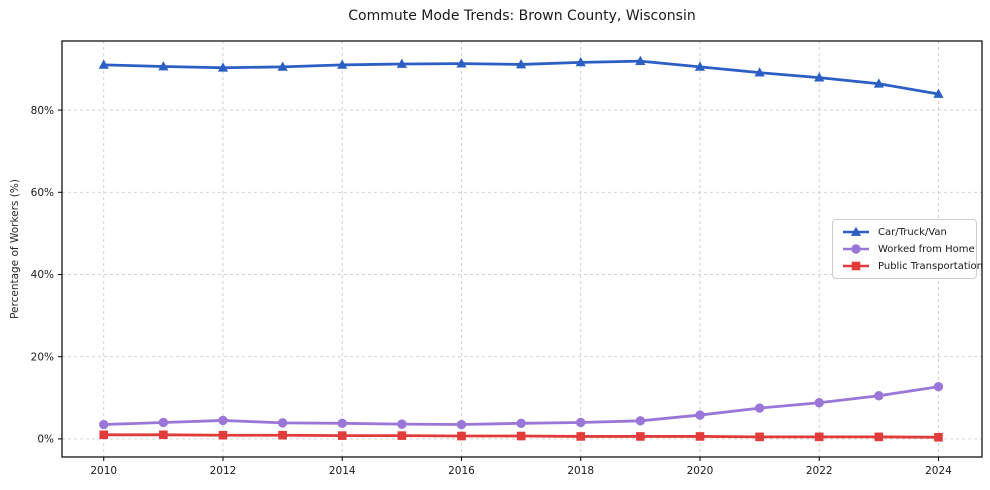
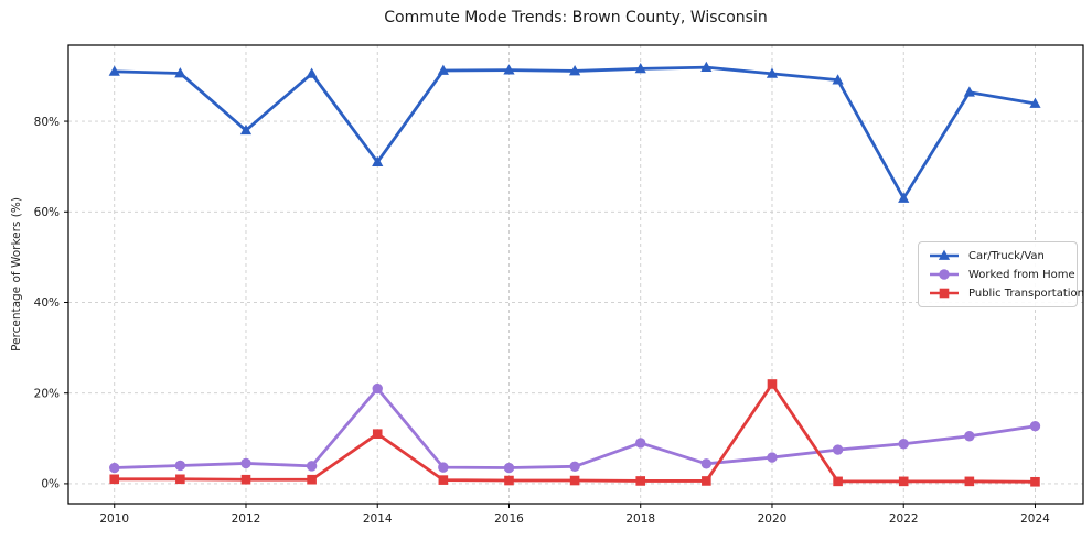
Car/Truck/Van/2012: 90% -> 78%
Car/Truck/Van/2014: 91% -> 71%
Worked from Home/2014: 4% -> 21%
Public Transportation/2014: 1% -> 11%
Worked from Home/2018: 4% -> 9%
Public Transportation/2020: 1% -> 22%
Car/Truck/Van/2022: 88% -> 63%
